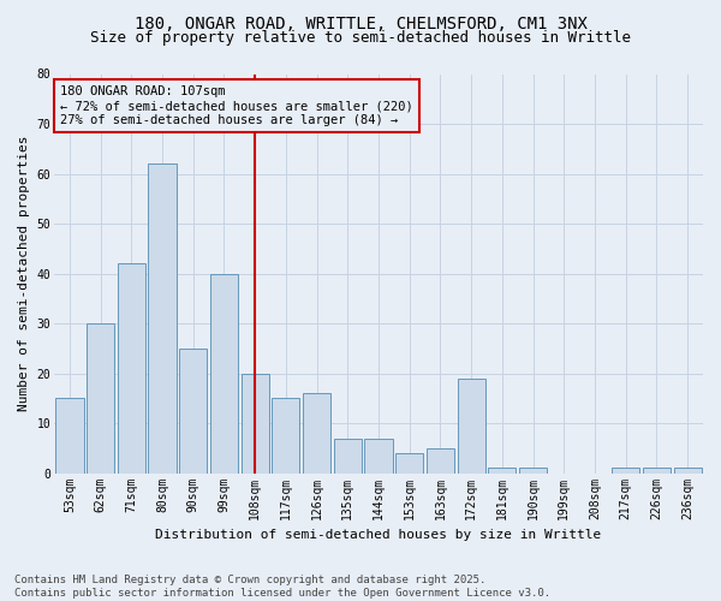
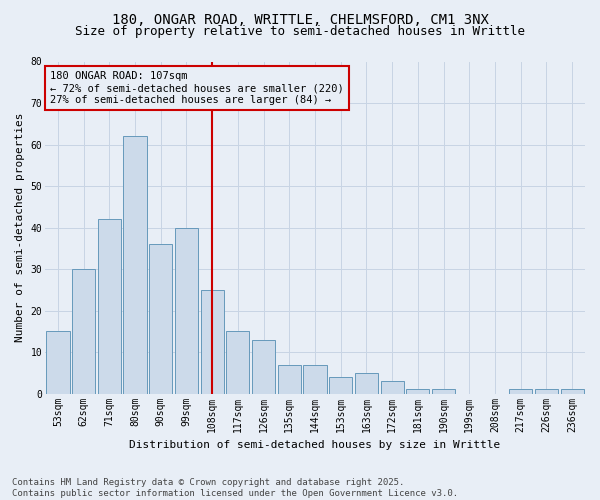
90sqm: 25 -> 36
108sqm: 20 -> 25
126sqm: 16 -> 13
172sqm: 19 -> 3
